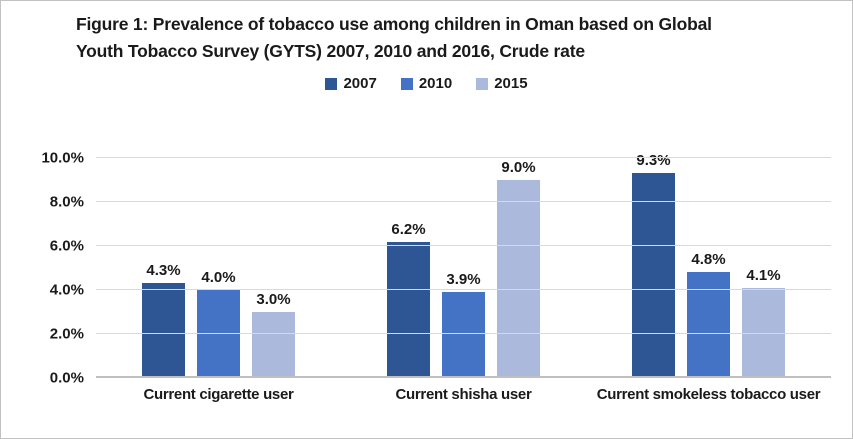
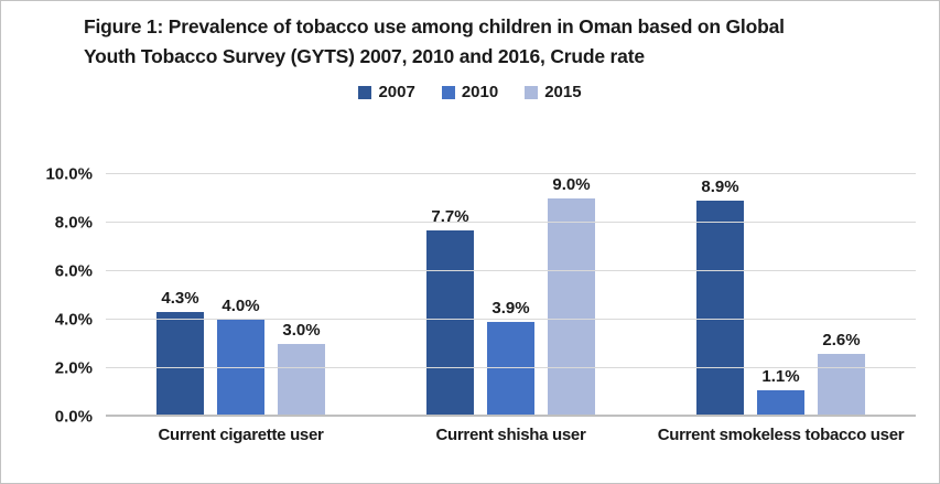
2007/Current shisha user: 6.2% -> 7.7%
2007/Current smokeless tobacco user: 9.3% -> 8.9%
2010/Current smokeless tobacco user: 4.8% -> 1.1%
2015/Current smokeless tobacco user: 4.1% -> 2.6%
